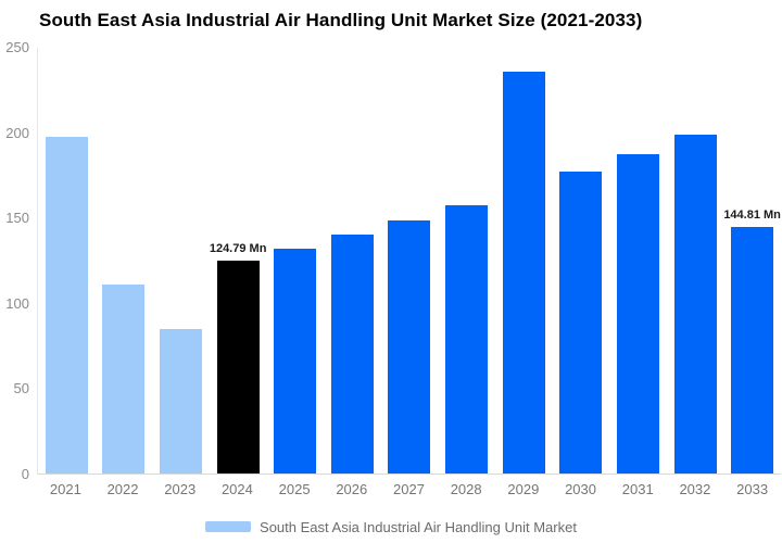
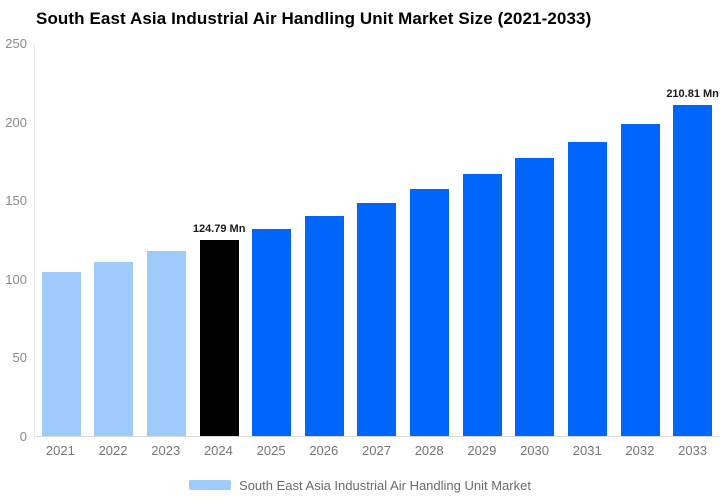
2021: 198 -> 105
2023: 85 -> 118
2029: 236 -> 167
2033: 144.81 -> 210.81
